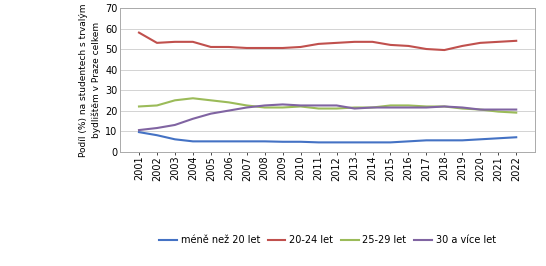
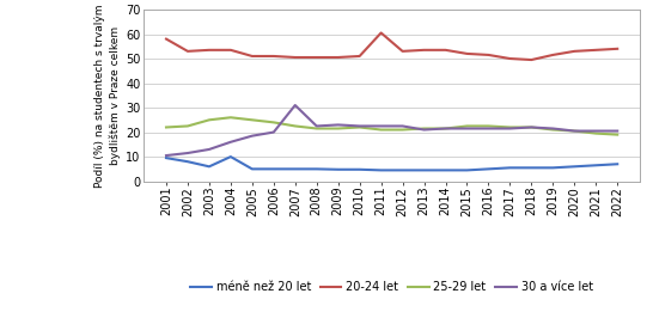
méně než 20 let/2004: 5.0 -> 10.0
30 a více let/2007: 21.5 -> 31.0
20-24 let/2011: 52.5 -> 60.5
